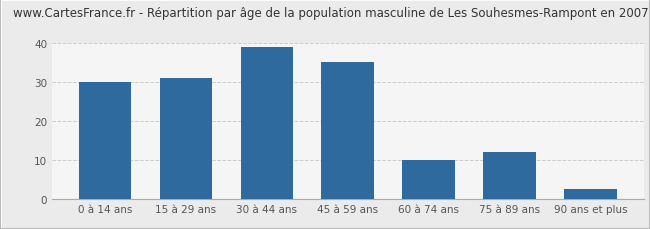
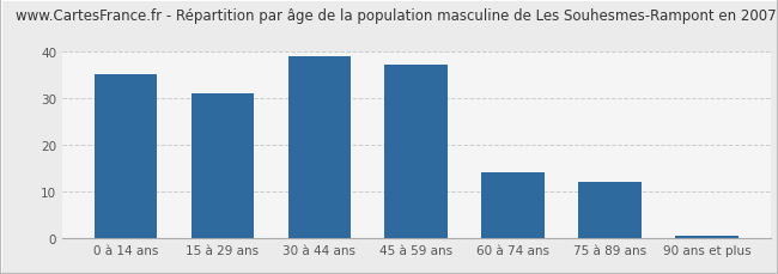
0 à 14 ans: 30.0 -> 35.0
45 à 59 ans: 35.0 -> 37.0
60 à 74 ans: 10.0 -> 14.0
90 ans et plus: 2.5 -> 0.5
